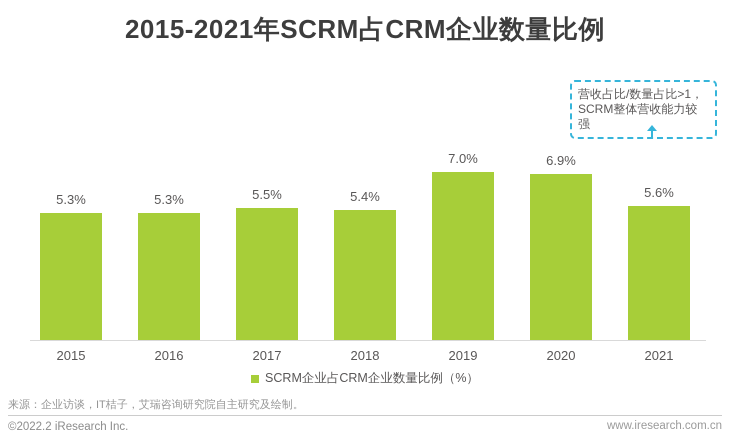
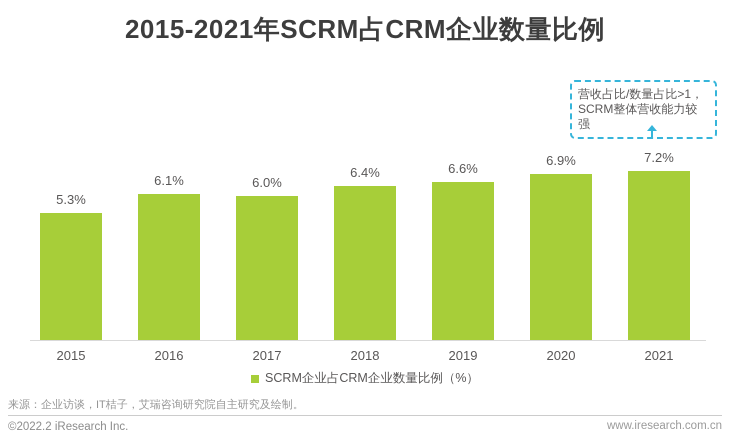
2016: 5.3% -> 6.1%
2017: 5.5% -> 6.0%
2018: 5.4% -> 6.4%
2019: 7.0% -> 6.6%
2021: 5.6% -> 7.2%
